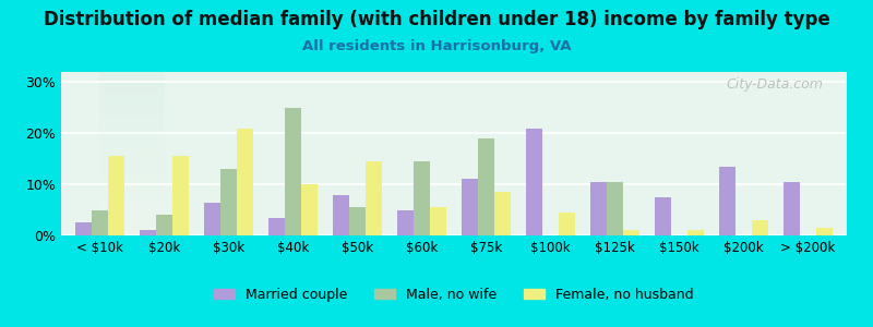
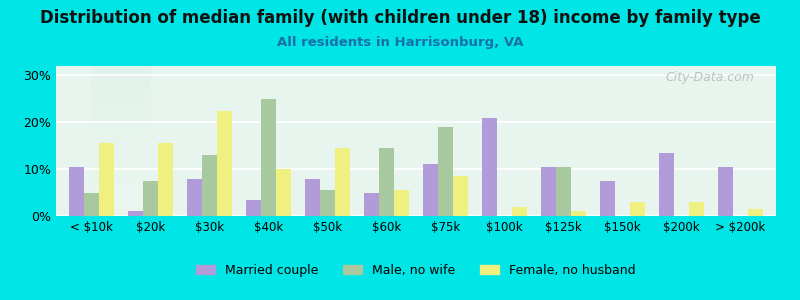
Married couple/< $10k: 2.5% -> 10.5%
Male, no wife/$20k: 4.0% -> 7.5%
Married couple/$30k: 6.5% -> 8.0%
Female, no husband/$30k: 21.0% -> 22.5%
Female, no husband/$100k: 4.5% -> 2.0%
Female, no husband/$150k: 1.0% -> 3.0%
